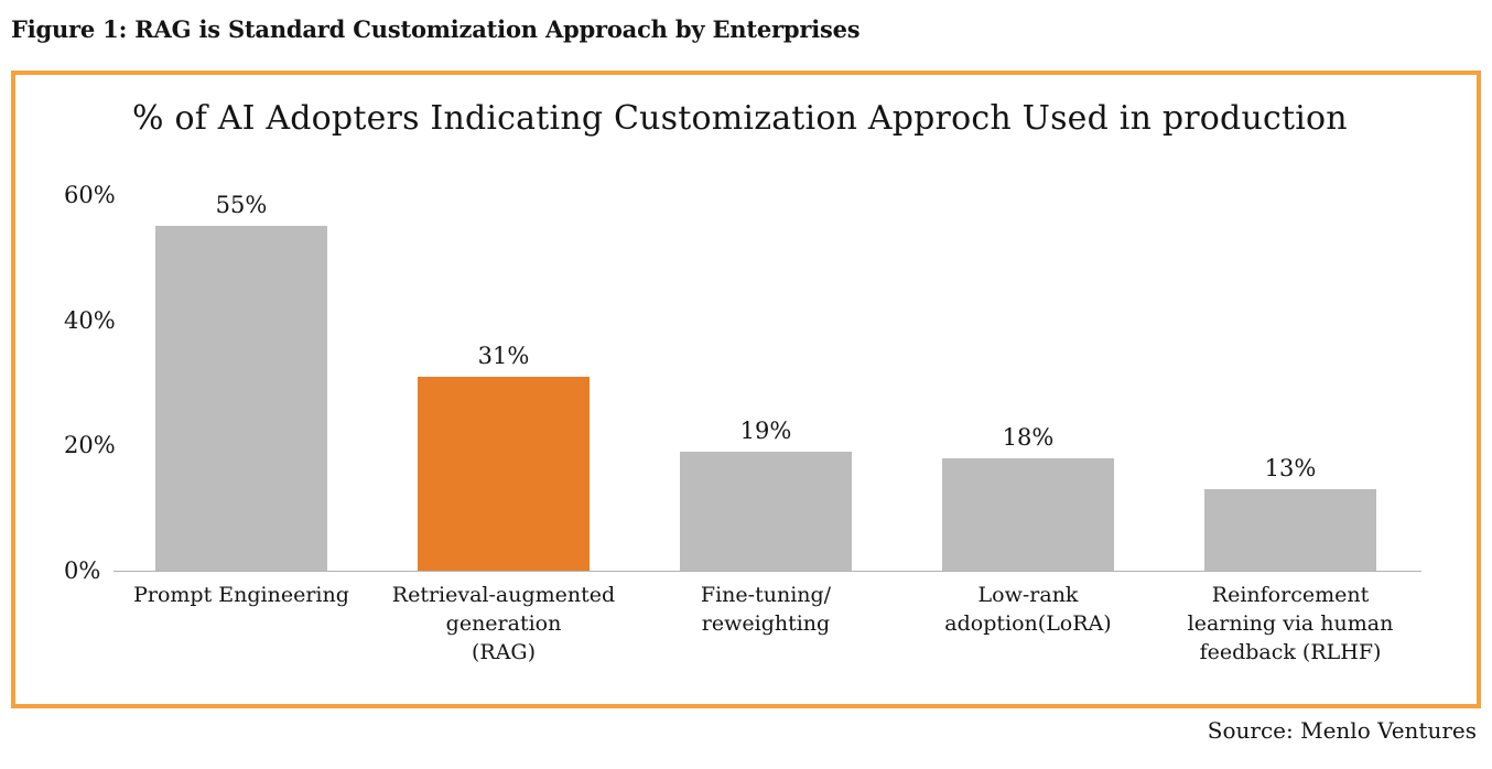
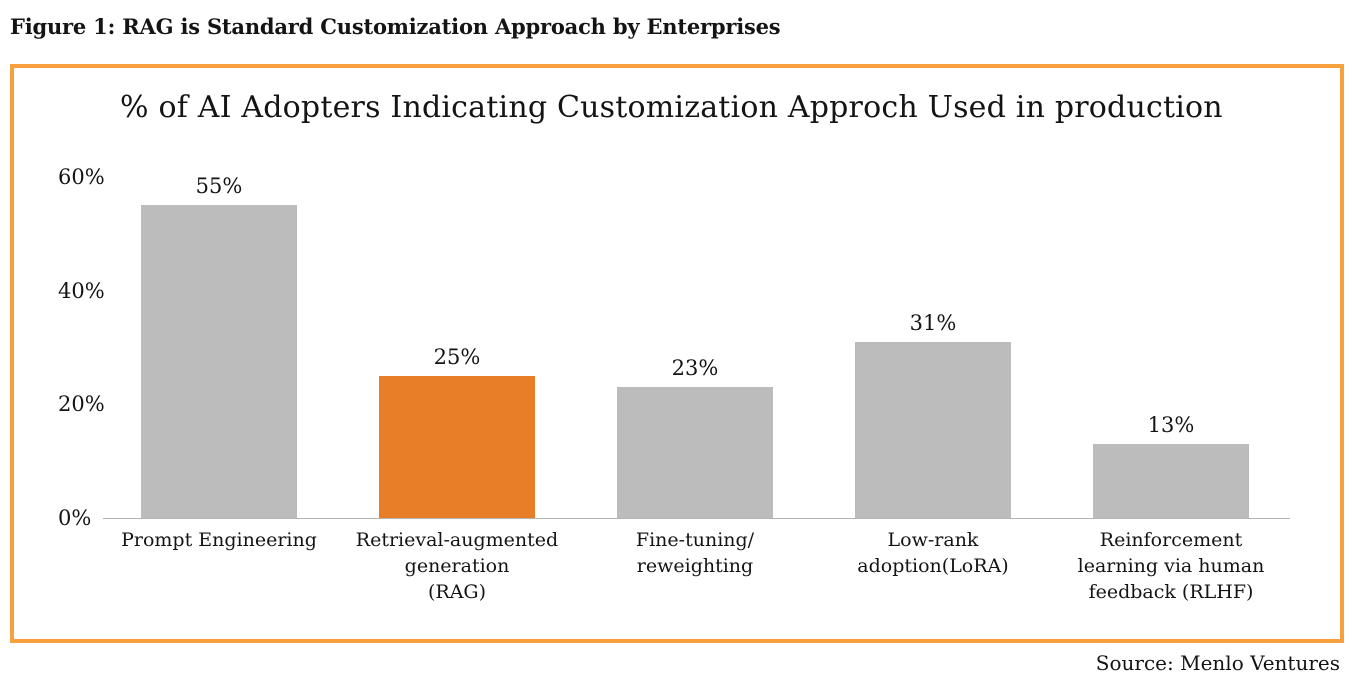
Retrieval-augmented generation (RAG): 31% -> 25%
Fine-tuning/ reweighting: 19% -> 23%
Low-rank adoption(LoRA): 18% -> 31%
